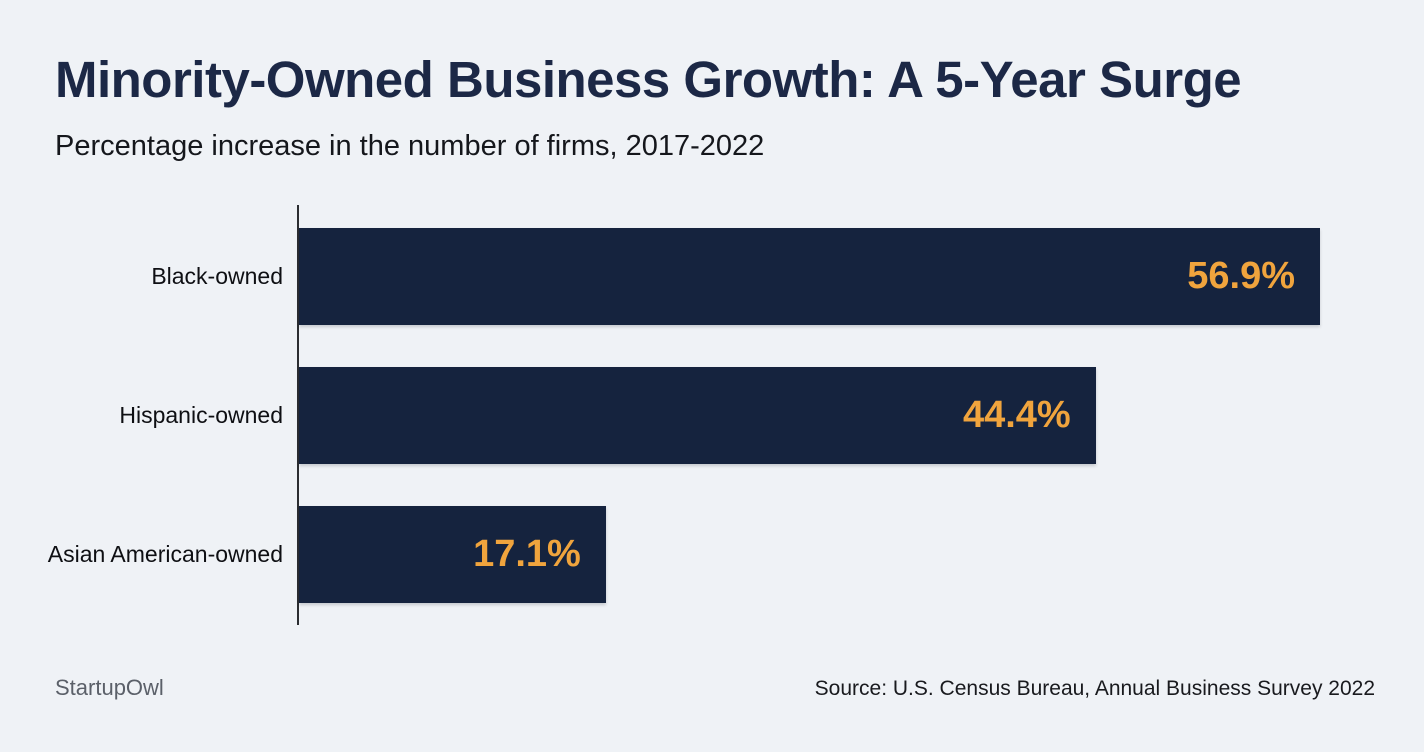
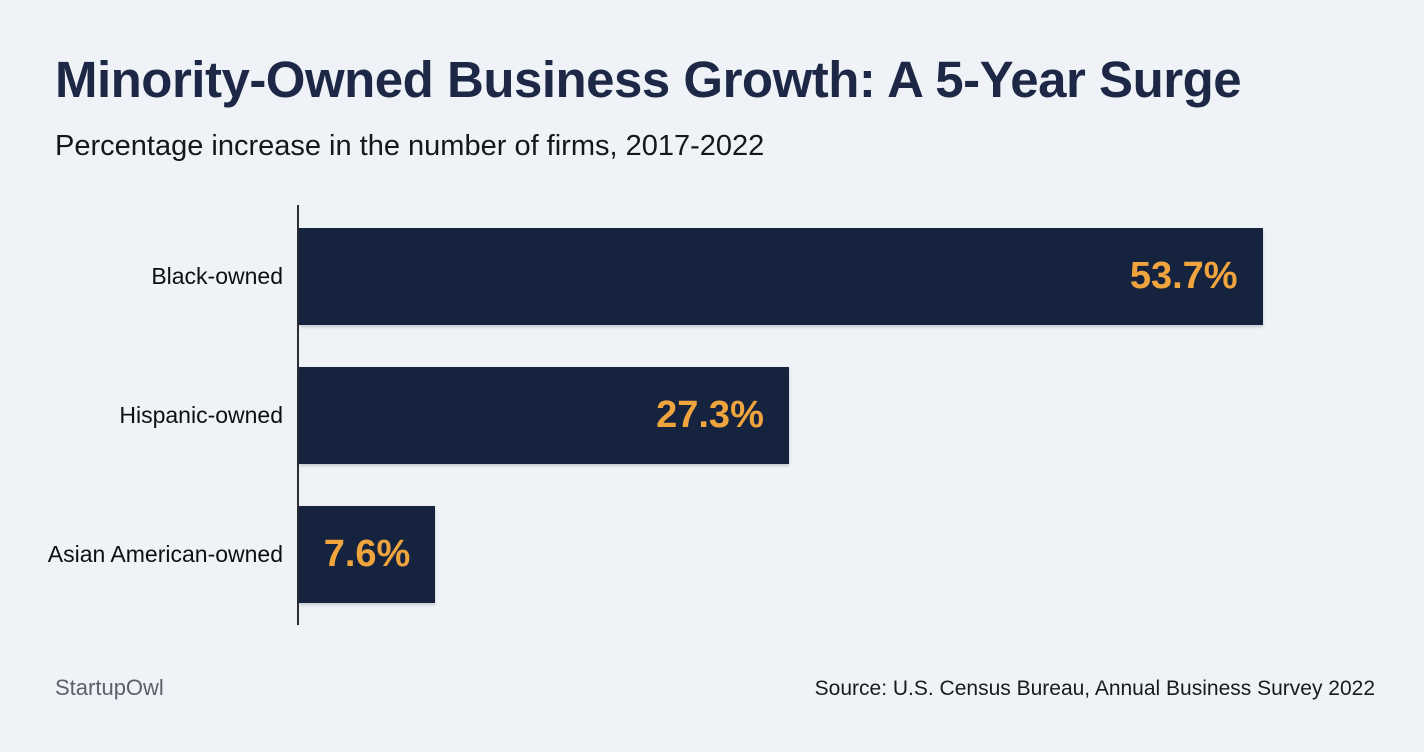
Black-owned: 56.9% -> 53.7%
Hispanic-owned: 44.4% -> 27.3%
Asian American-owned: 17.1% -> 7.6%
